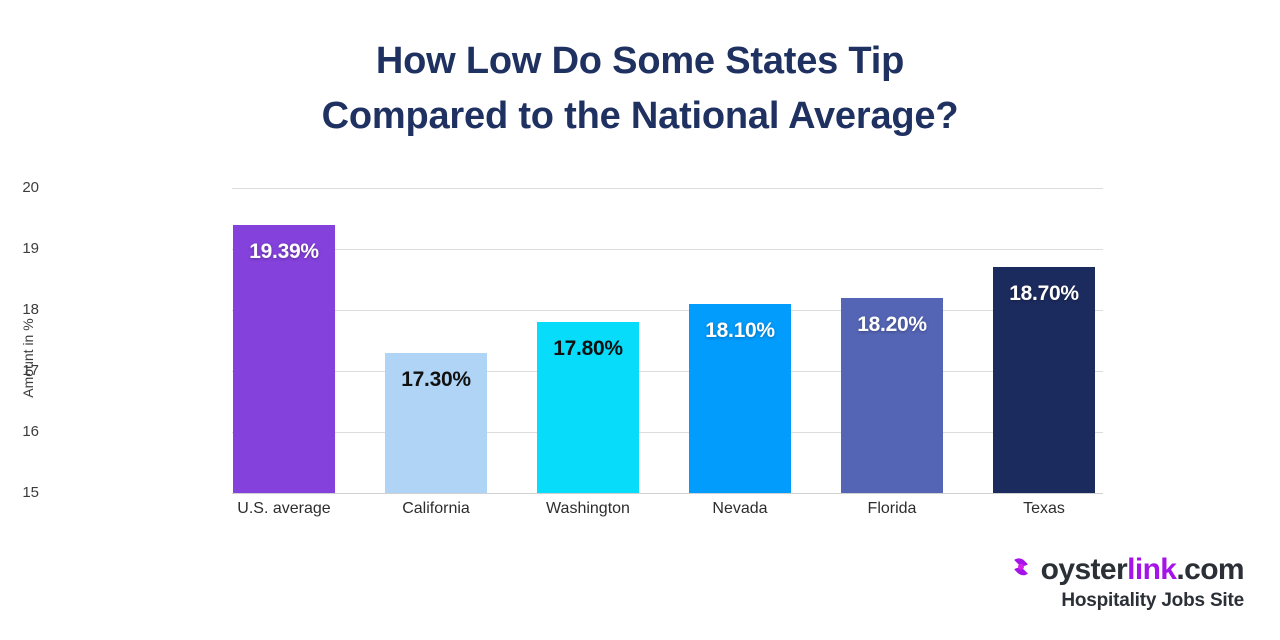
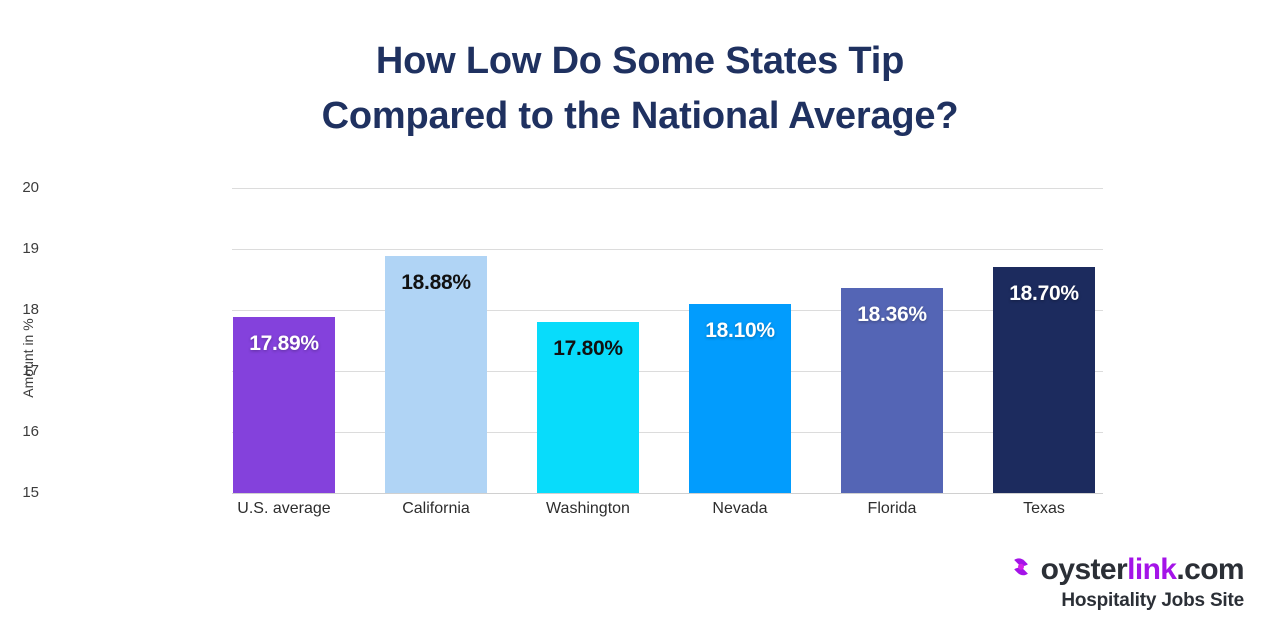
U.S. average: 19.39% -> 17.89%
California: 17.30% -> 18.88%
Florida: 18.20% -> 18.36%
